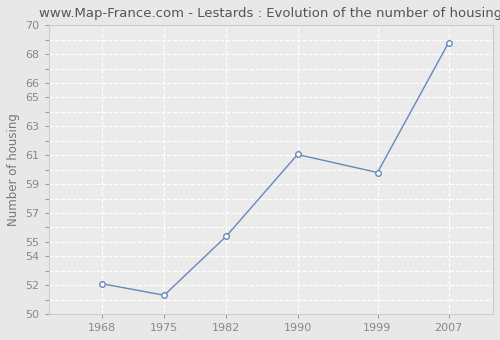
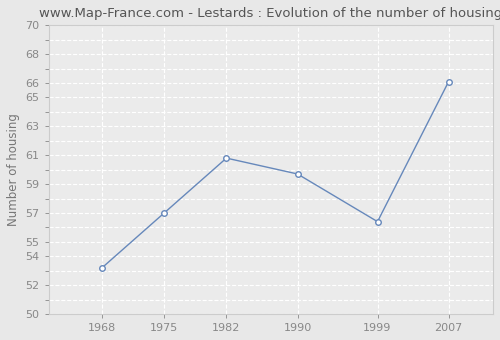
1968: 52.1 -> 53.2
1975: 51.3 -> 57.0
1982: 55.4 -> 60.8
1990: 61.0 -> 59.7
1999: 59.8 -> 56.4
2007: 68.8 -> 66.1
